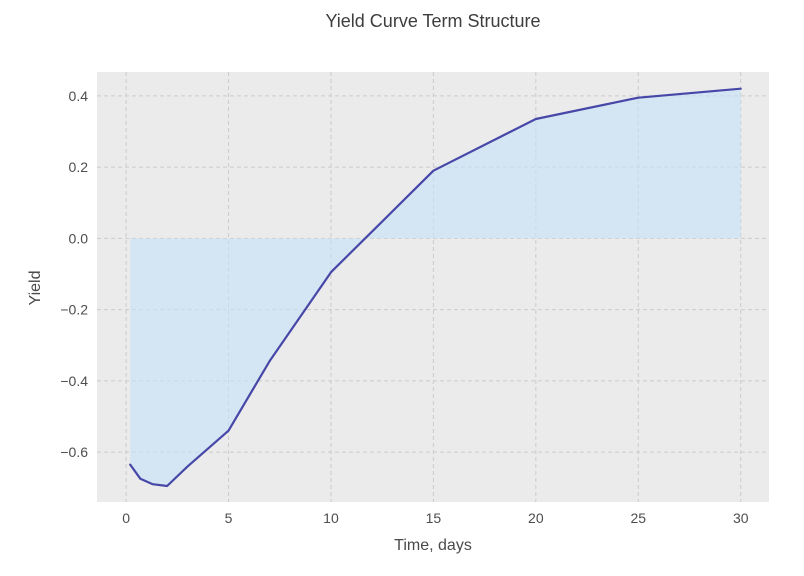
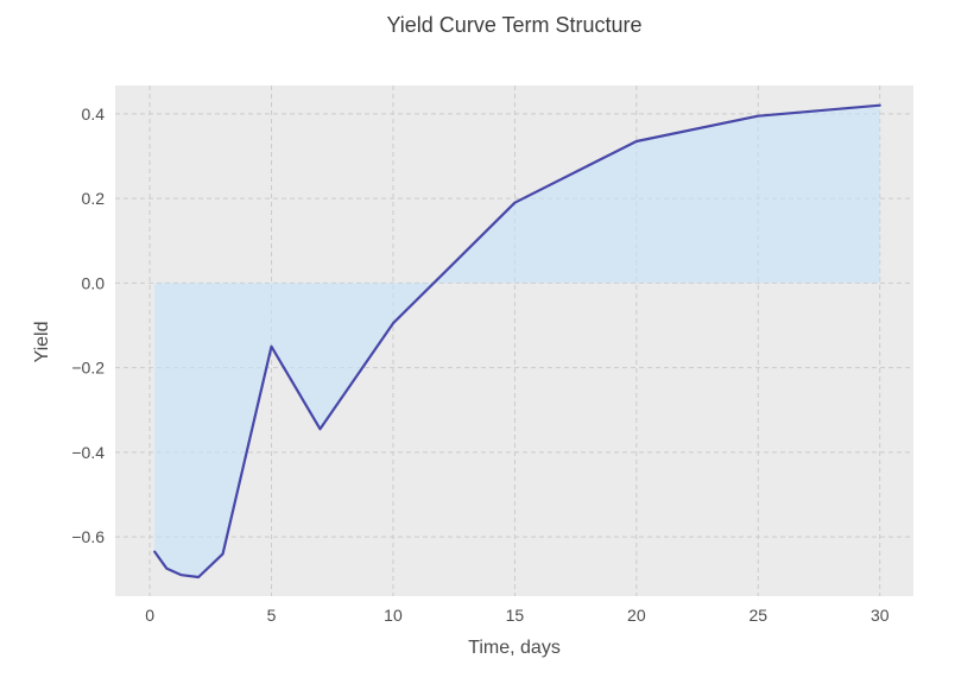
5: -0.54 -> -0.15
